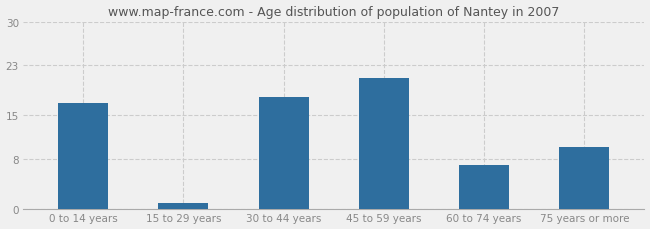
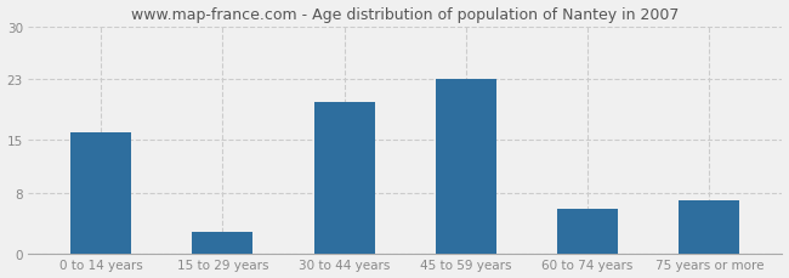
0 to 14 years: 17 -> 16
15 to 29 years: 1 -> 3
30 to 44 years: 18 -> 20
45 to 59 years: 21 -> 23
60 to 74 years: 7 -> 6
75 years or more: 10 -> 7
